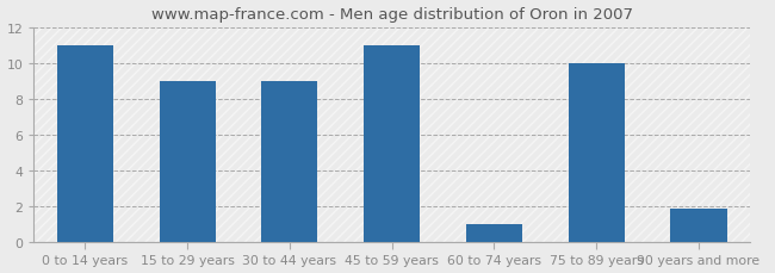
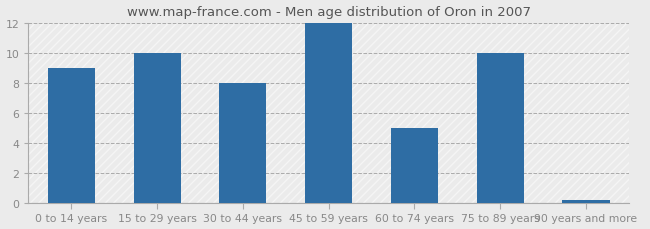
0 to 14 years: 11.0 -> 9.0
15 to 29 years: 9.0 -> 10.0
30 to 44 years: 9.0 -> 8.0
45 to 59 years: 11.0 -> 12.0
60 to 74 years: 1.0 -> 5.0
90 years and more: 1.9 -> 0.2
